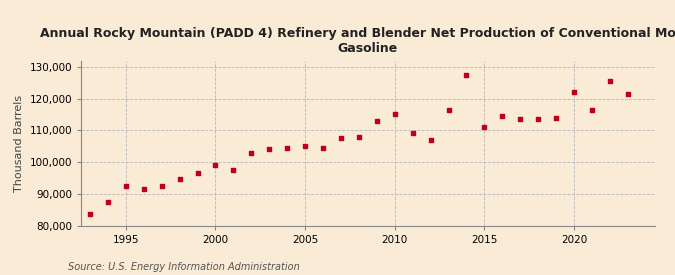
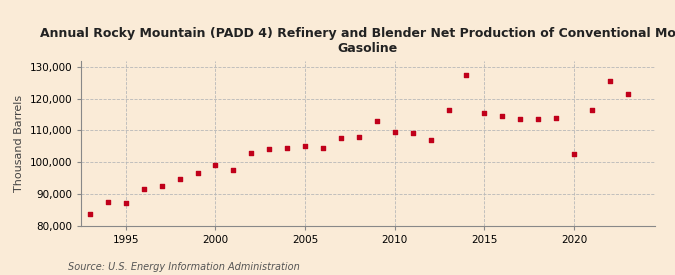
1995: 92,500 -> 87,000
2010: 115,000 -> 109,500
2015: 111,000 -> 115,500
2020: 122,000 -> 102,500
